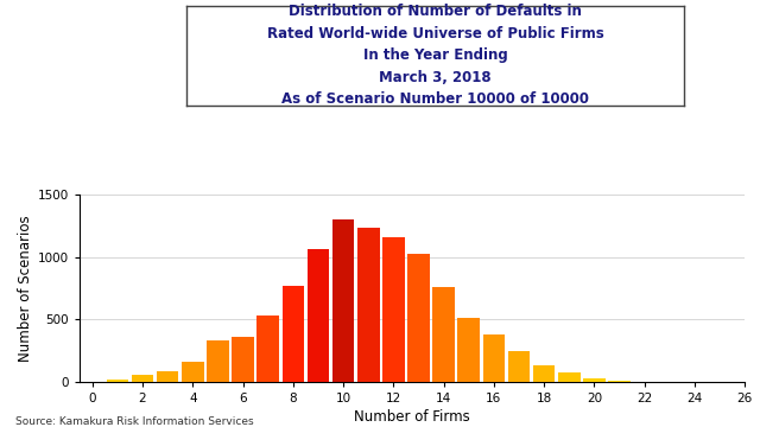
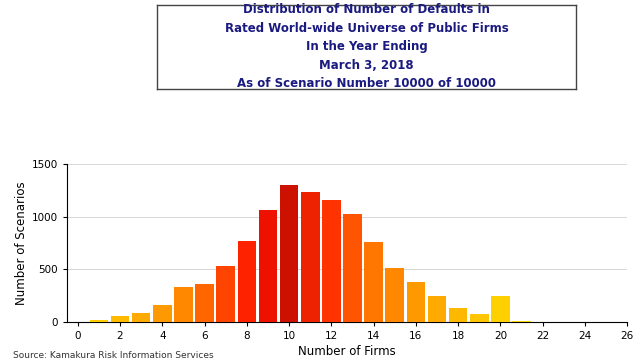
20: 40 -> 250
